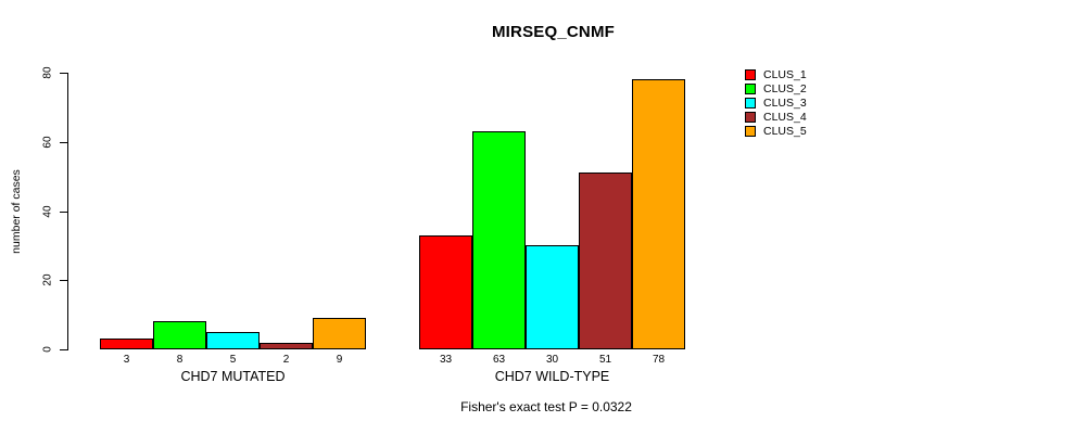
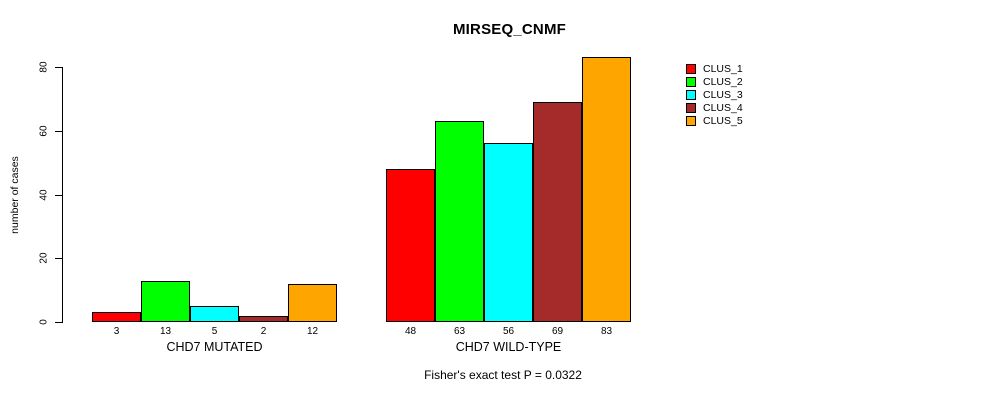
CLUS_2/CHD7 MUTATED: 8 -> 13
CLUS_5/CHD7 MUTATED: 9 -> 12
CLUS_1/CHD7 WILD-TYPE: 33 -> 48
CLUS_3/CHD7 WILD-TYPE: 30 -> 56
CLUS_4/CHD7 WILD-TYPE: 51 -> 69
CLUS_5/CHD7 WILD-TYPE: 78 -> 83
